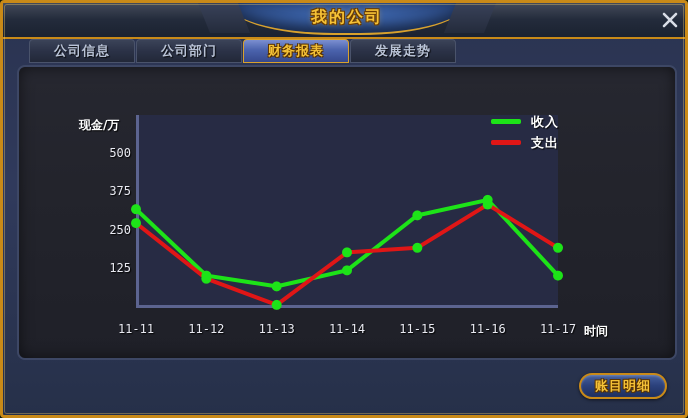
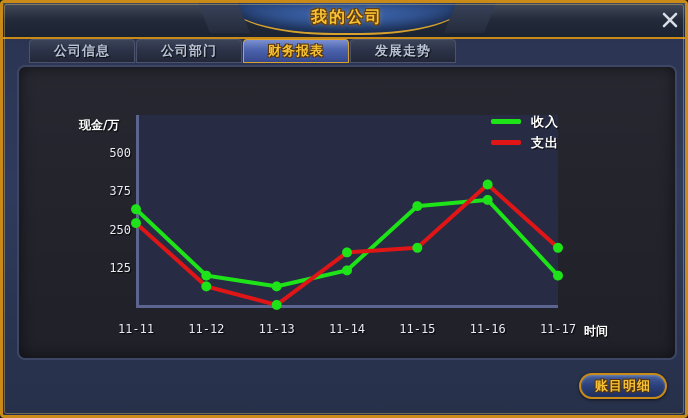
支出/11-12: 100 -> 70
收入/11-15: 300 -> 330
支出/11-16: 340 -> 400
